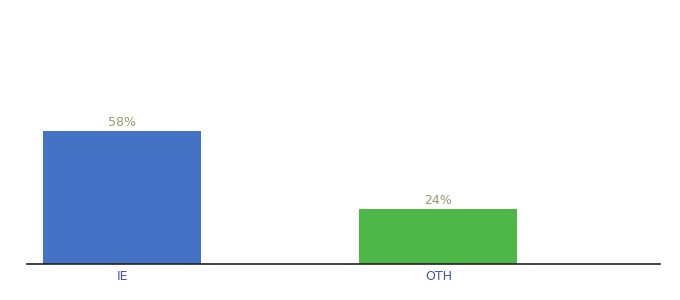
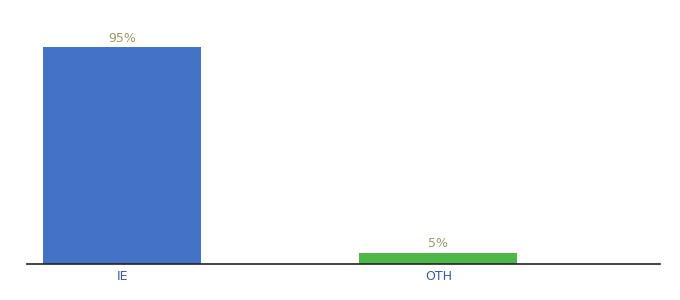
IE: 58% -> 95%
OTH: 24% -> 5%
